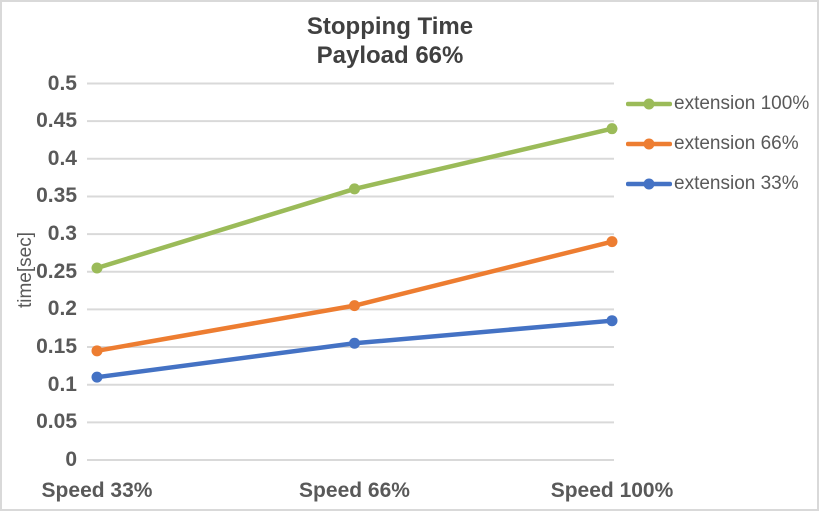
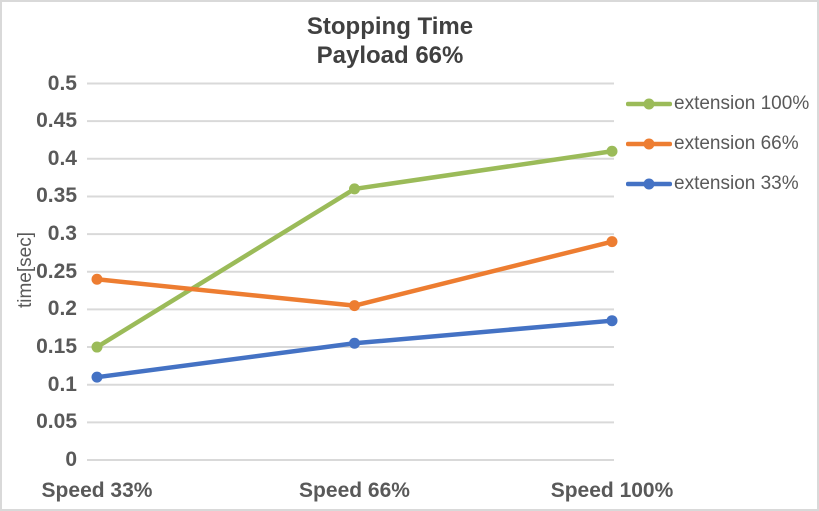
extension 100%/Speed 33%: 0.26 -> 0.15
extension 66%/Speed 33%: 0.14 -> 0.24
extension 100%/Speed 100%: 0.44 -> 0.41
